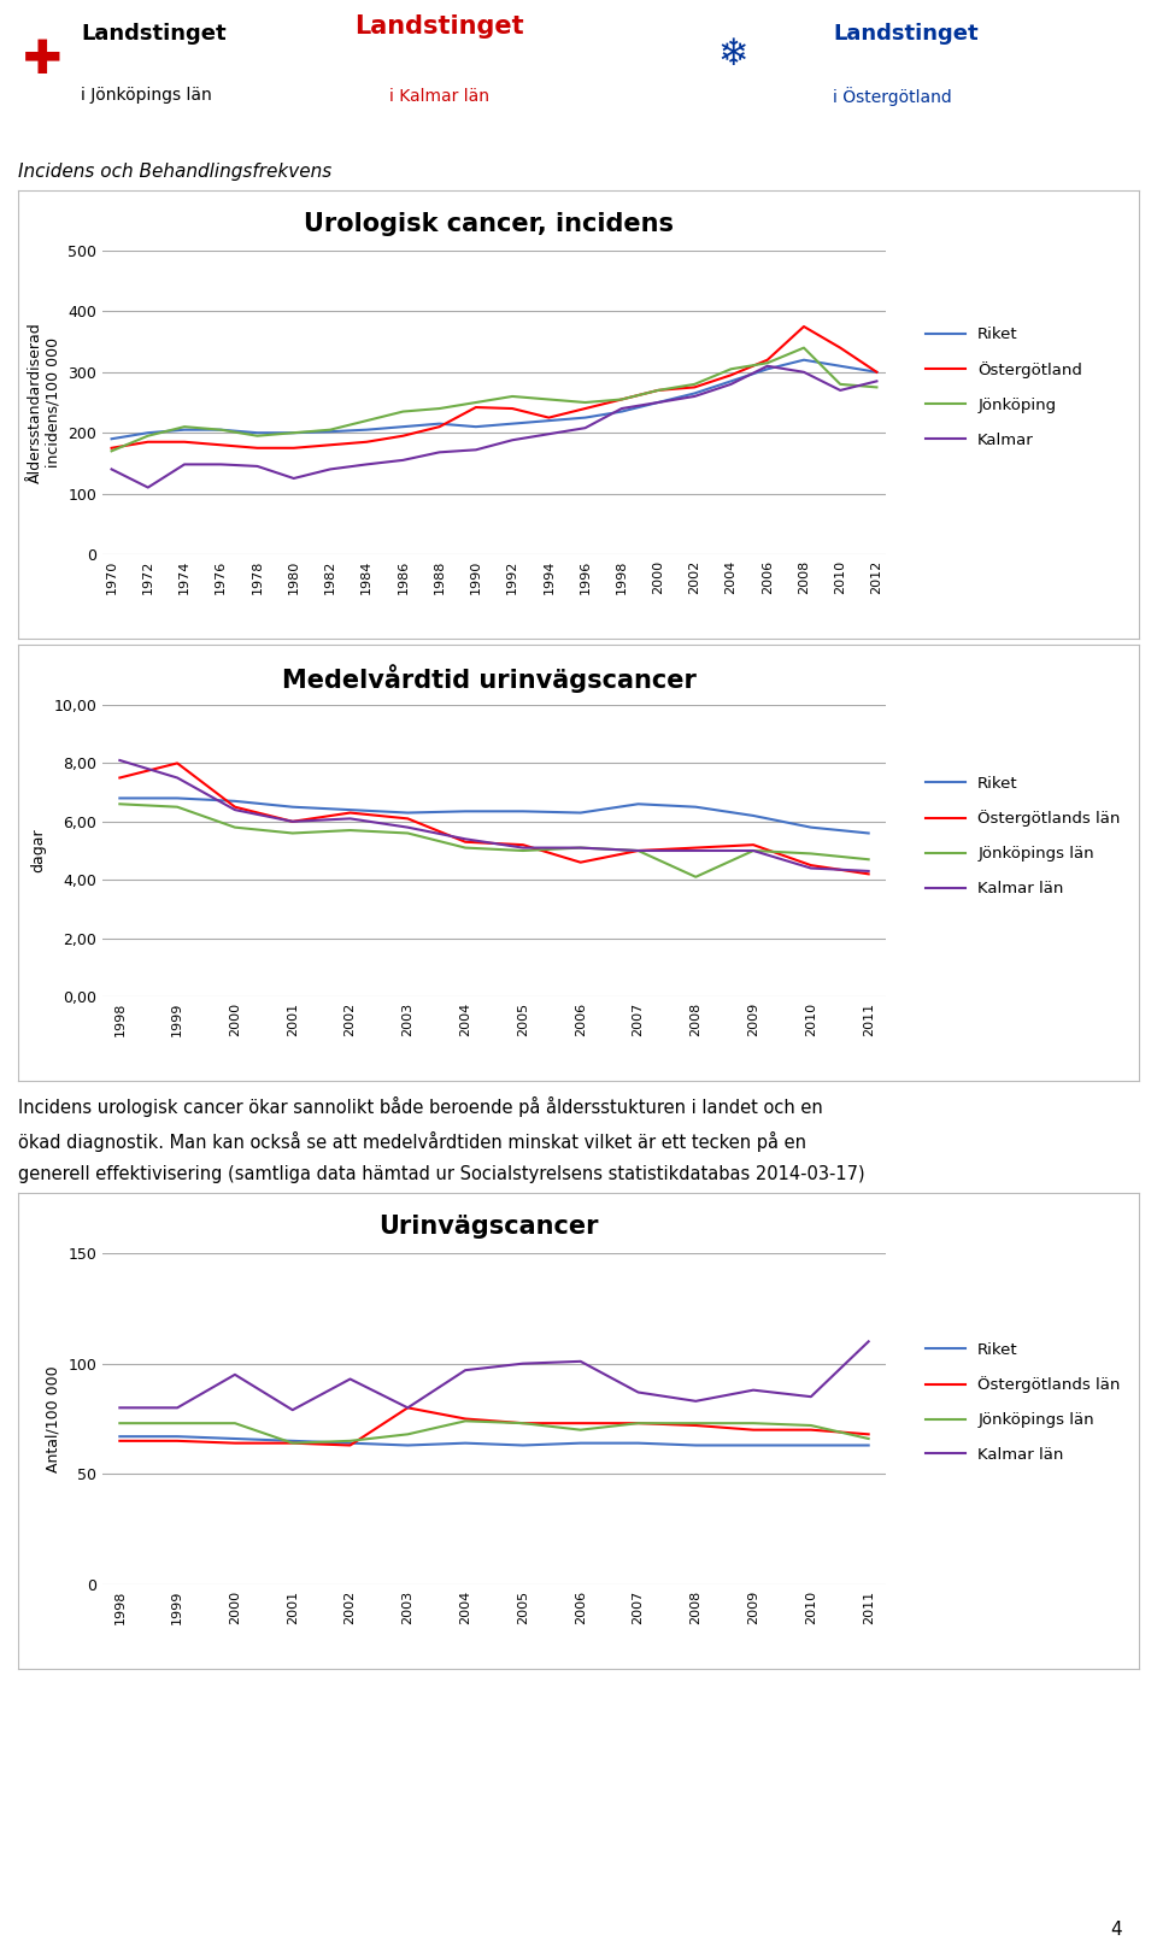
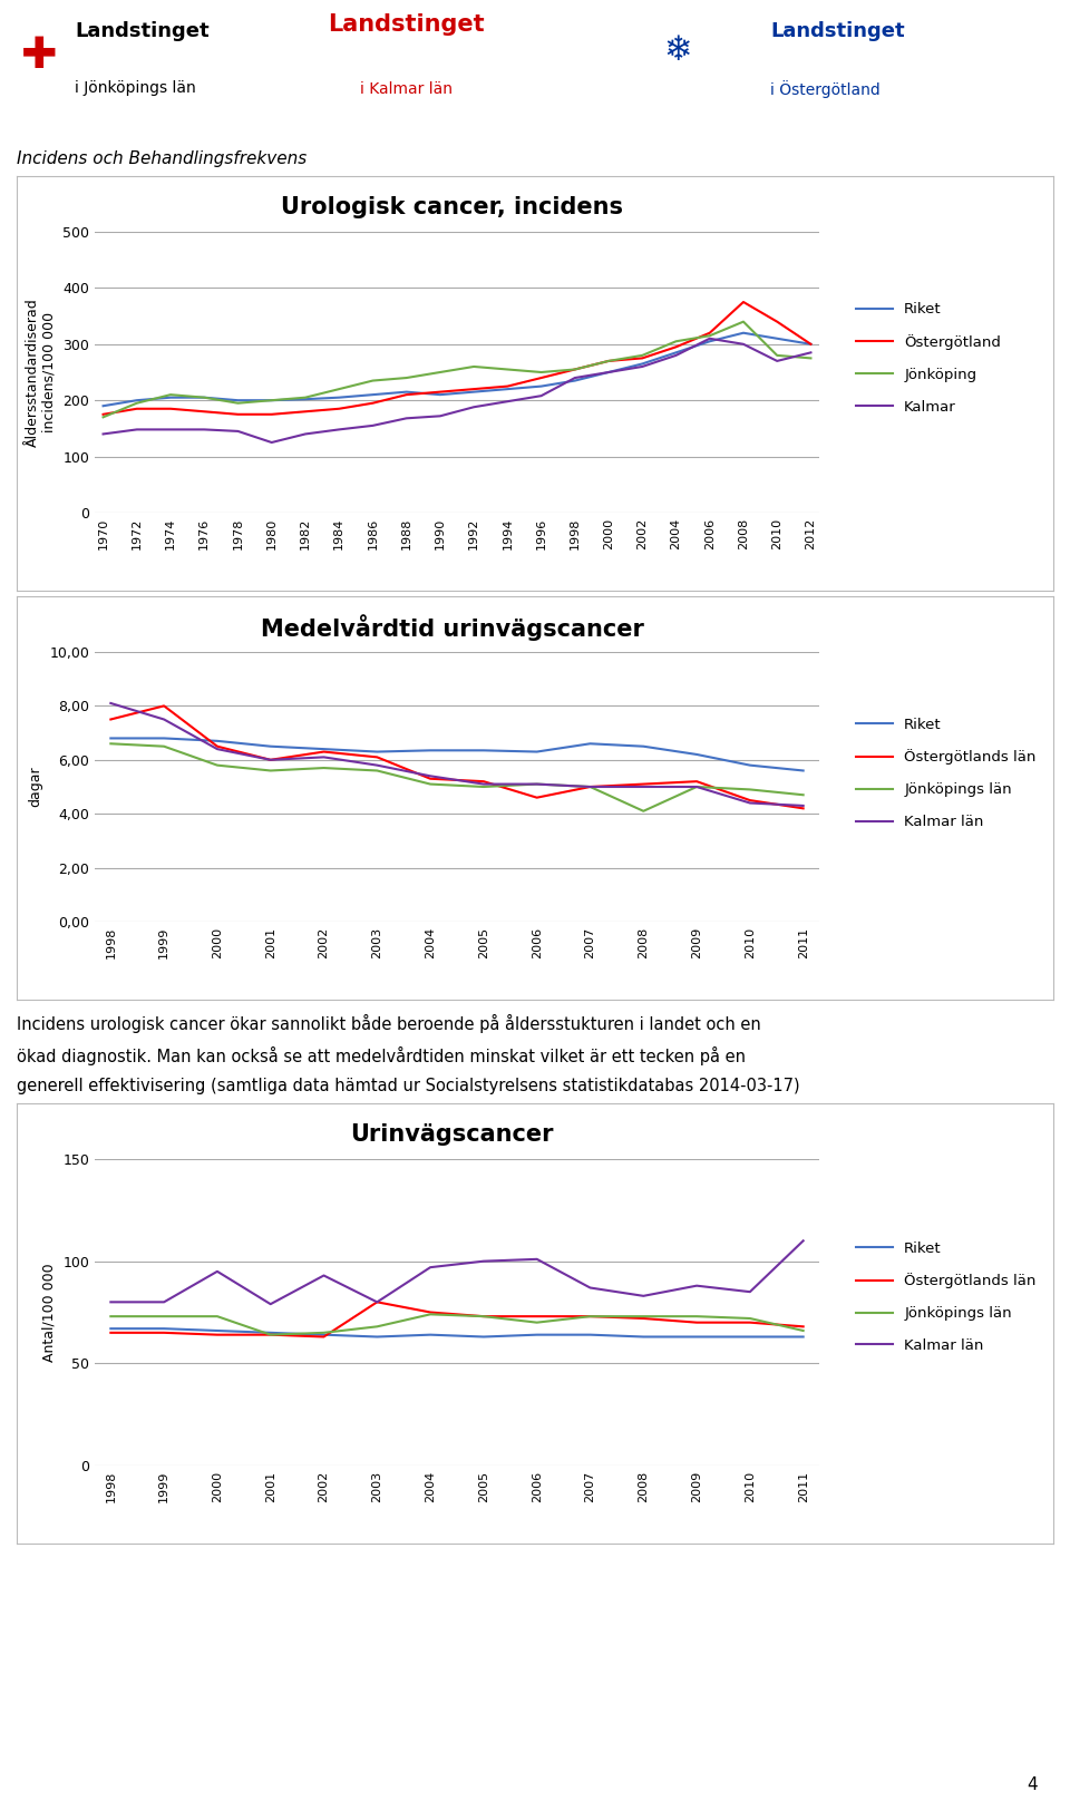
Kalmar/1972: 110 -> 148
Östergötland/1990: 242 -> 215
Östergötland/1992: 240 -> 220
